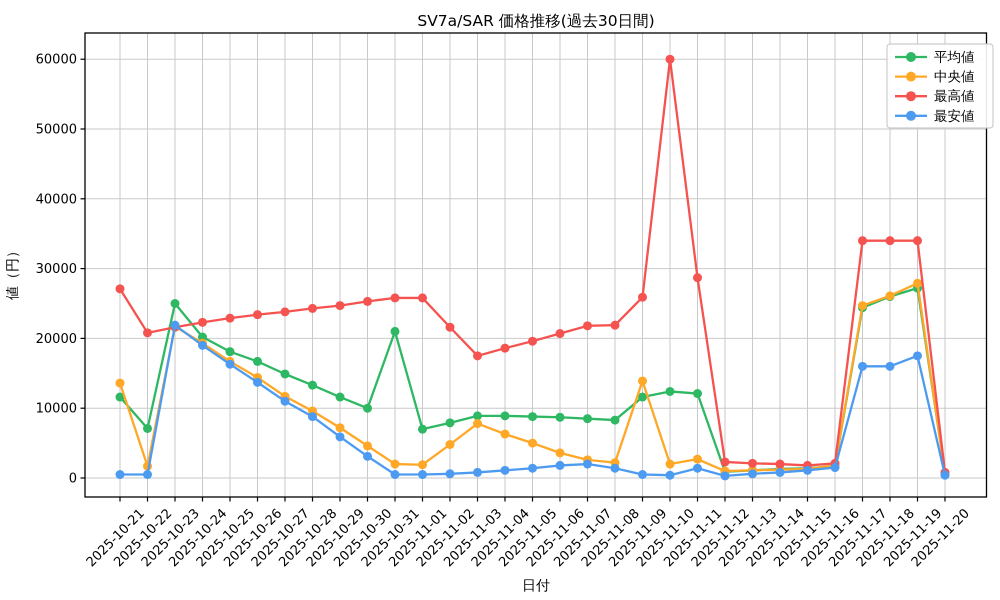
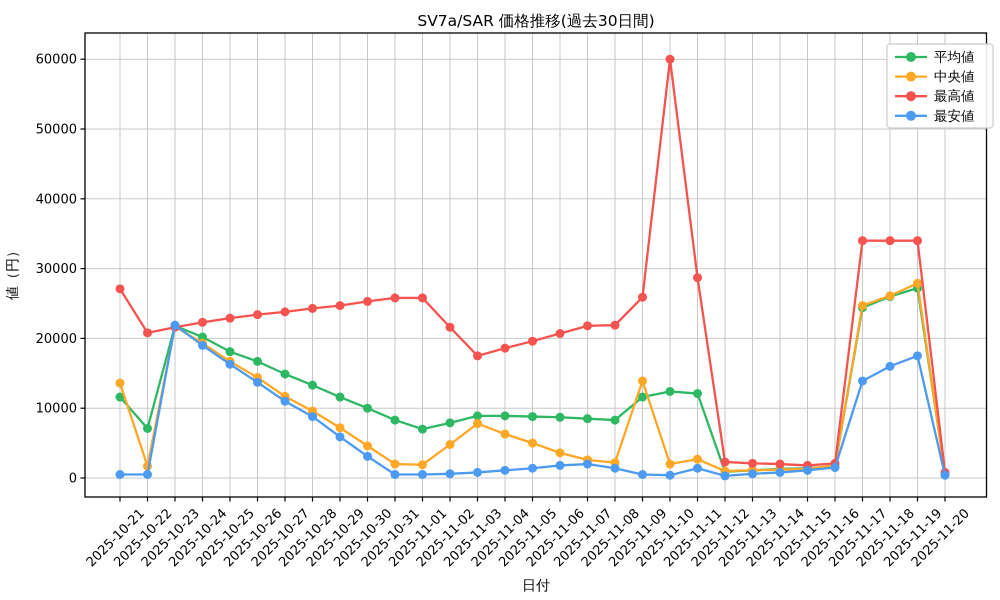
平均値/2025-10-23: 25000 -> 22000
平均値/2025-10-31: 21000 -> 8000
最安値/2025-11-17: 16000 -> 14000
